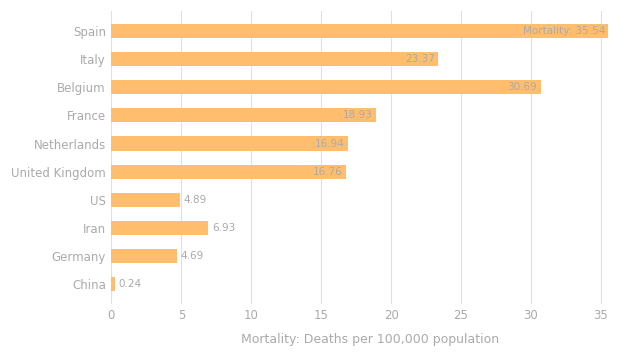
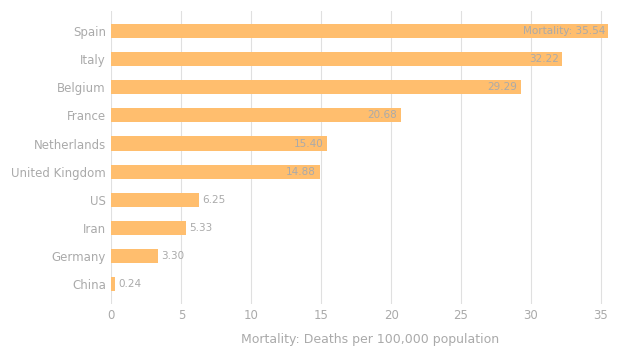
Italy: 23.37 -> 32.22
Belgium: 30.69 -> 29.29
France: 18.93 -> 20.68
Netherlands: 16.94 -> 15.40
United Kingdom: 16.76 -> 14.88
US: 4.89 -> 6.25
Iran: 6.93 -> 5.33
Germany: 4.69 -> 3.30
